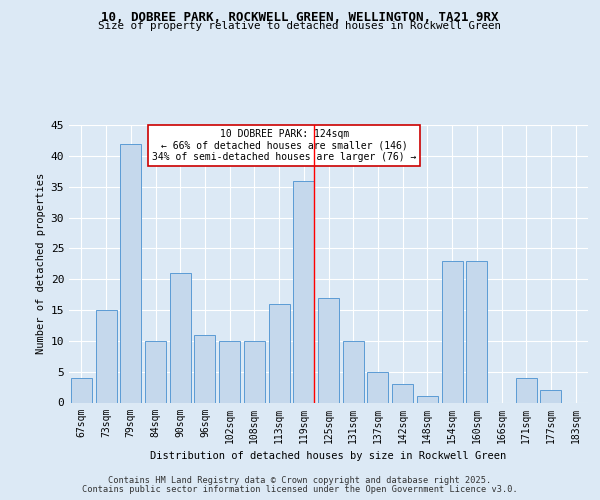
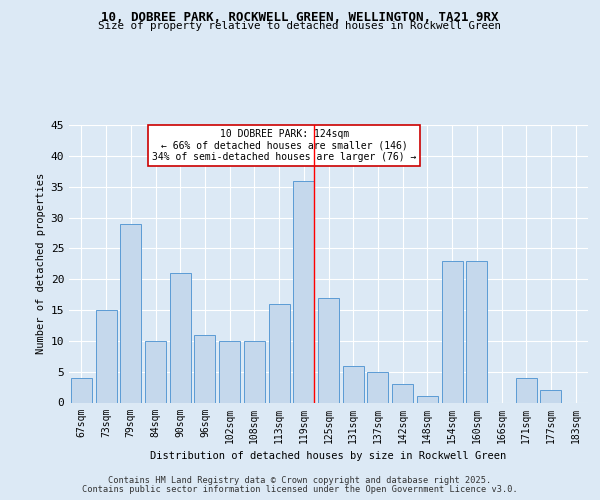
79sqm: 42 -> 29
131sqm: 10 -> 6
